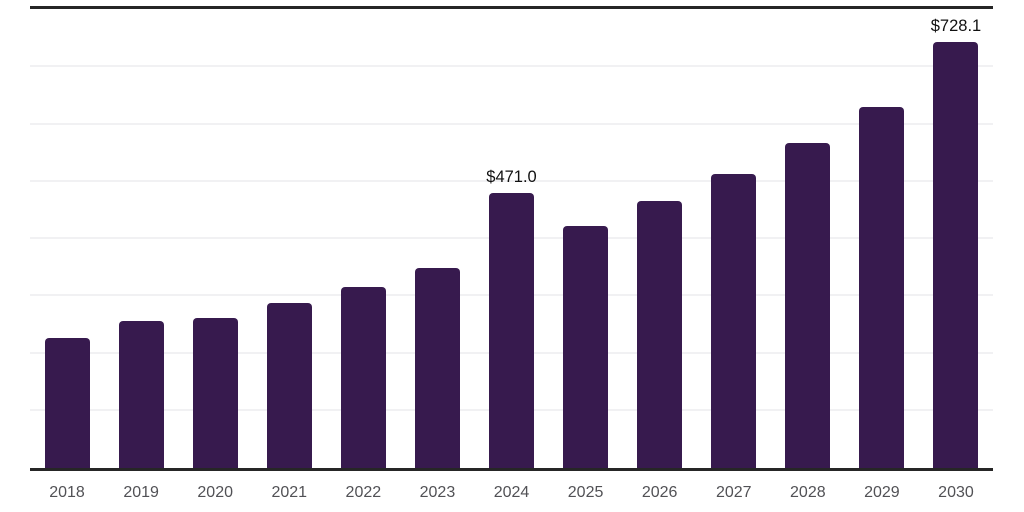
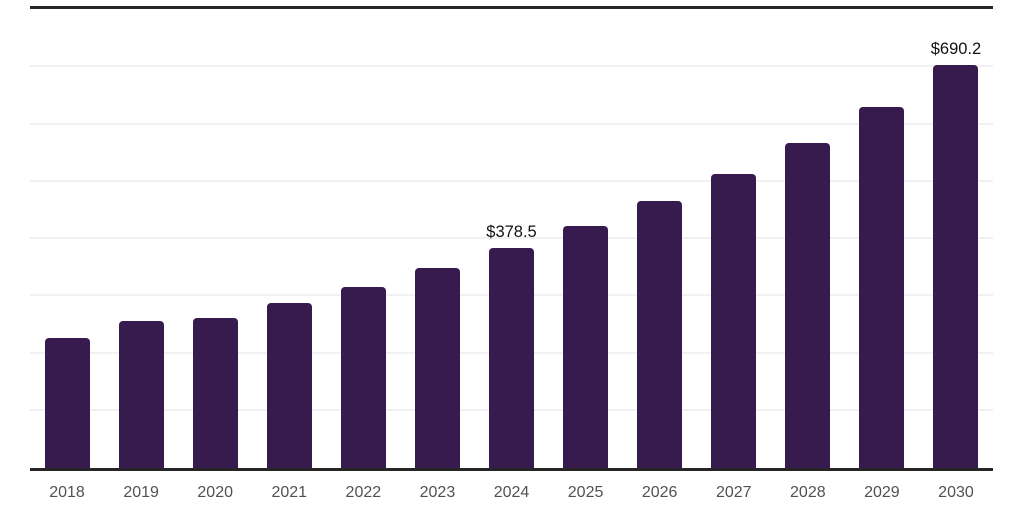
2024: $471.0 -> $378.5
2030: $728.1 -> $690.2
